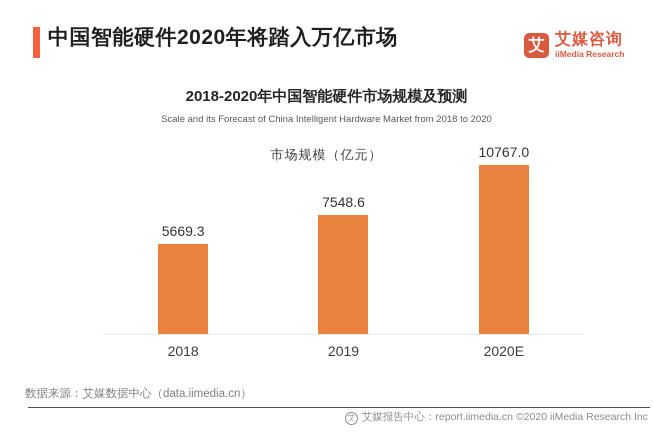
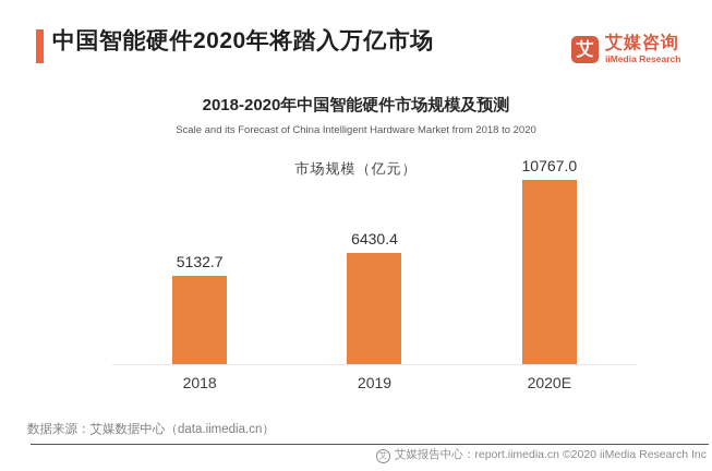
2018: 5669.3 -> 5132.7
2019: 7548.6 -> 6430.4
